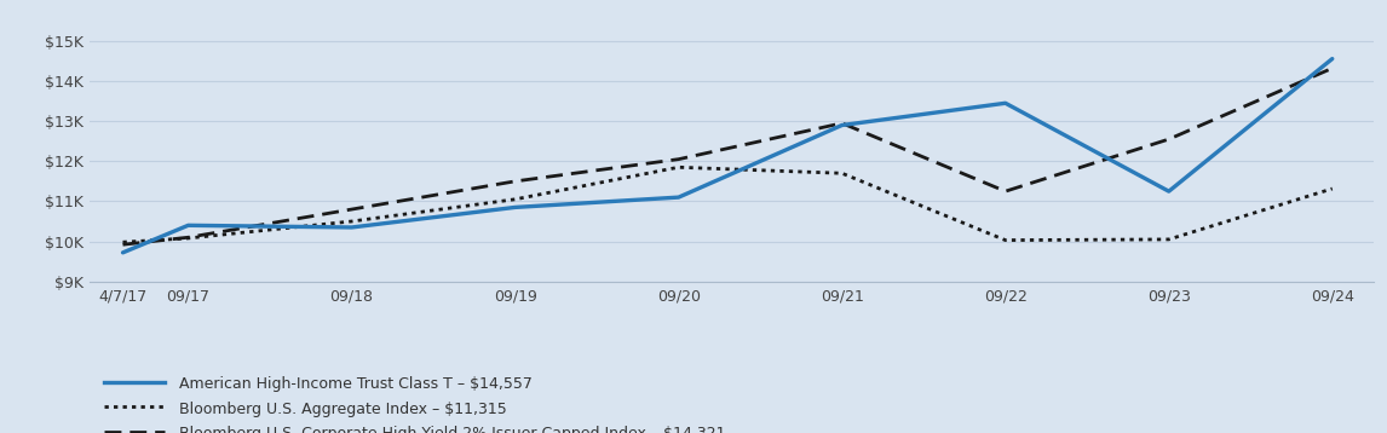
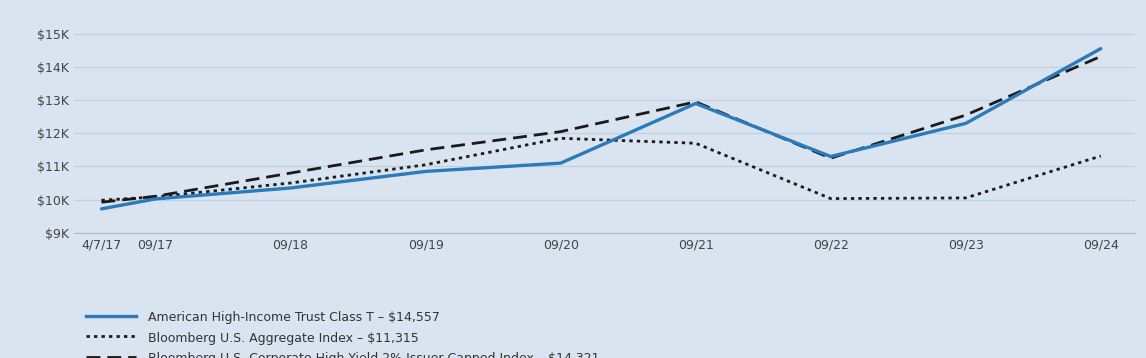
American High-Income Trust Class T – $14,557/09/17: $10.40K -> $10.02K
American High-Income Trust Class T – $14,557/09/22: $13.45K -> $11.30K
American High-Income Trust Class T – $14,557/09/23: $11.25K -> $12.30K
